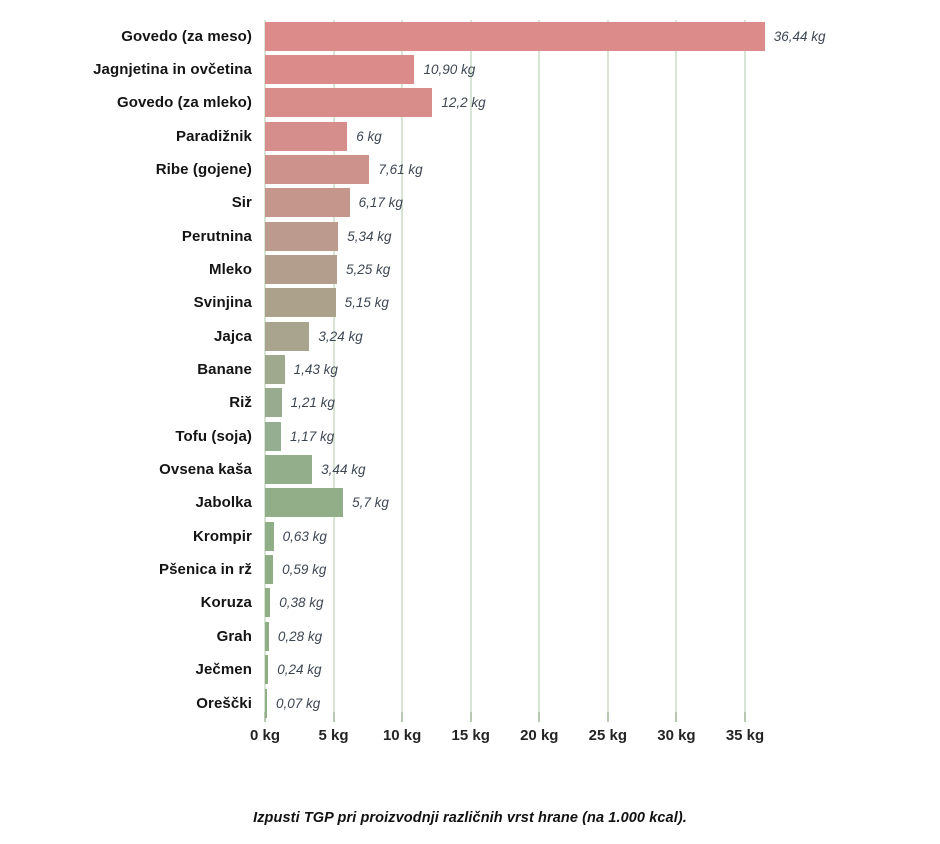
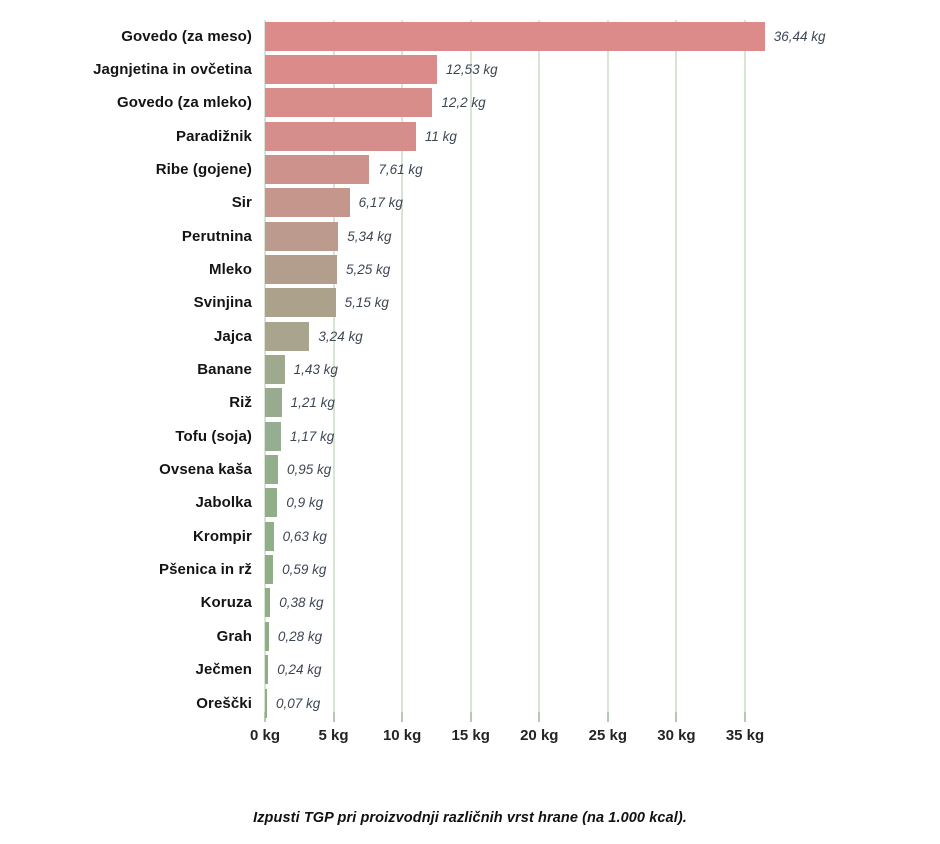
Jagnjetina in ovčetina: 10,90 -> 12,53
Paradižnik: 6 -> 11
Ovsena kaša: 3,44 -> 0,95
Jabolka: 5,7 -> 0,9
